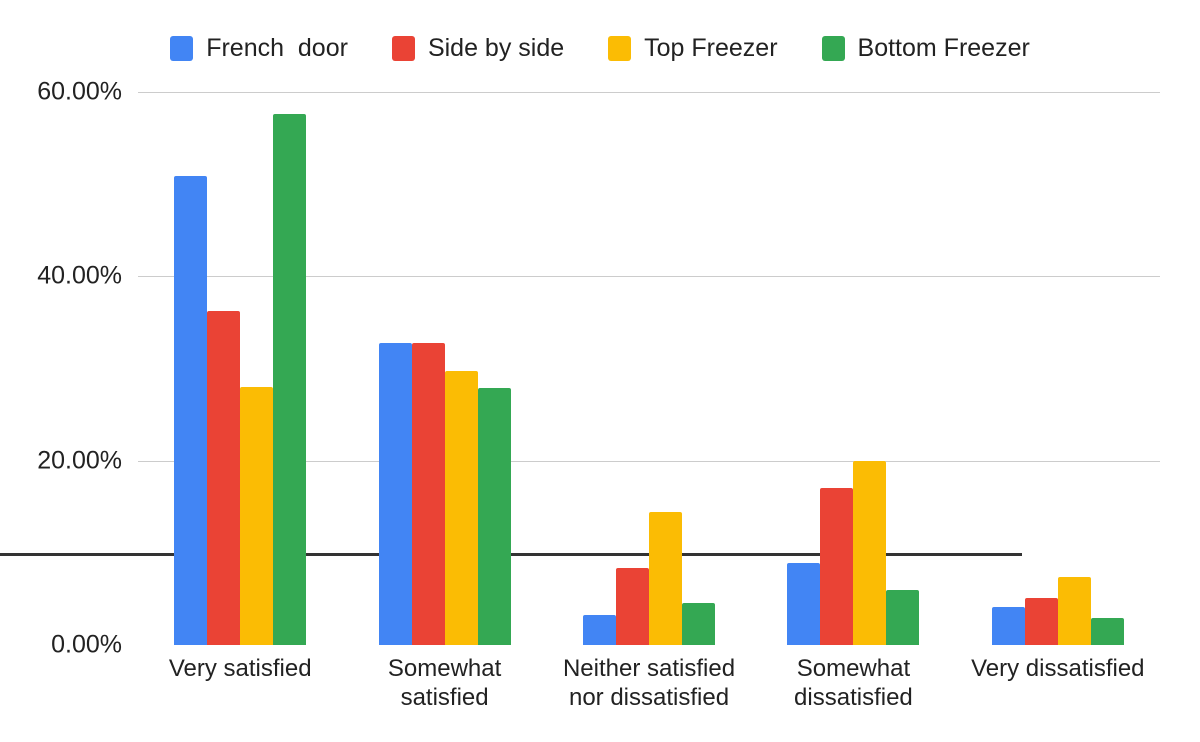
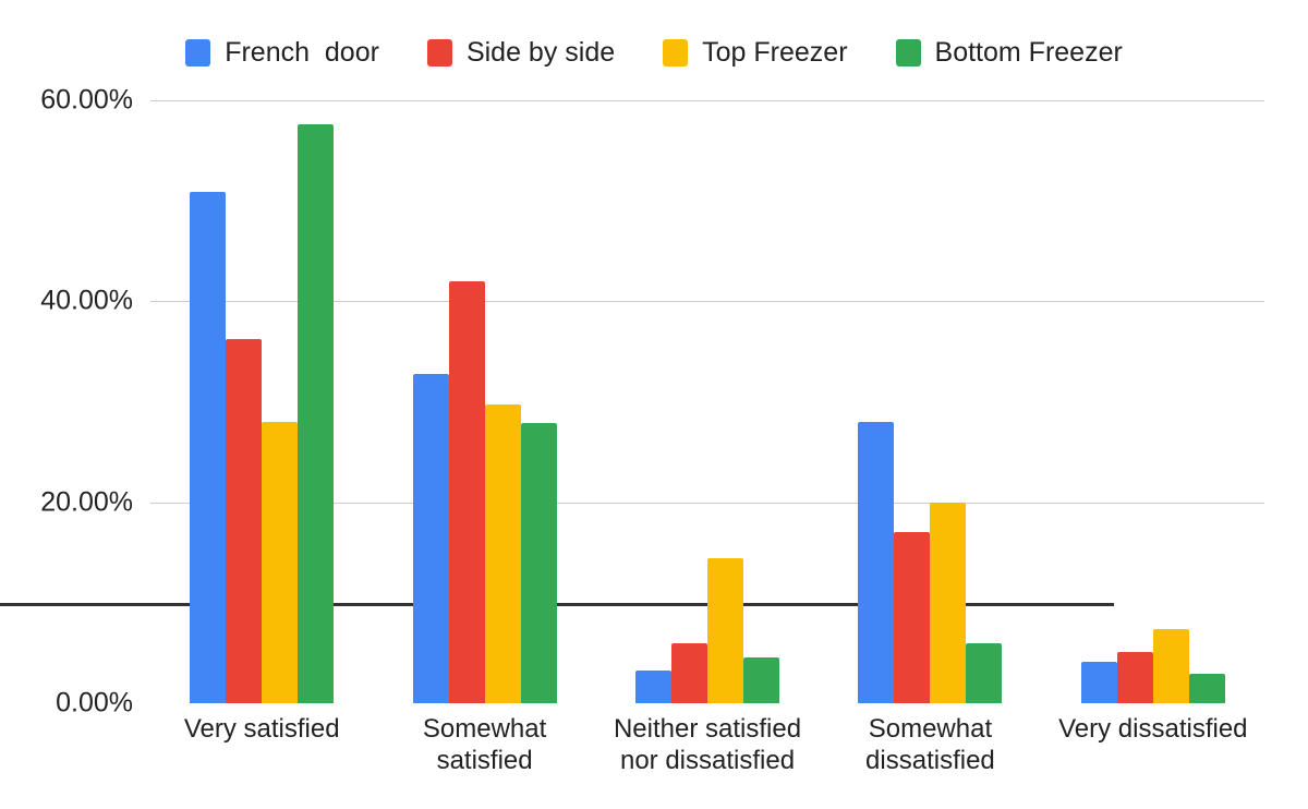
Side by side/Somewhat satisfied: 33% -> 42%
Side by side/Neither satisfied nor dissatisfied: 8% -> 6%
French door/Somewhat dissatisfied: 9% -> 28%
